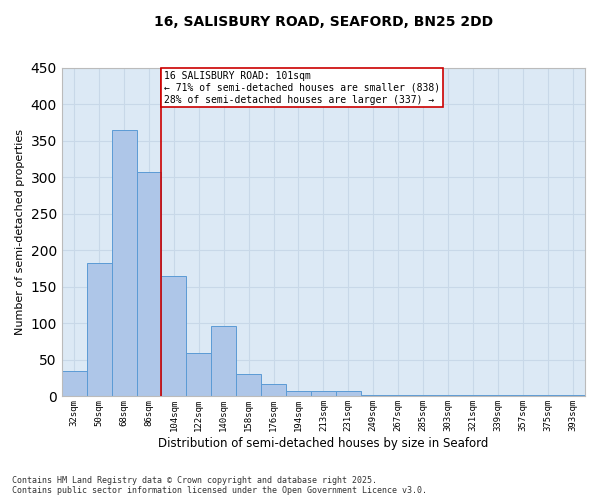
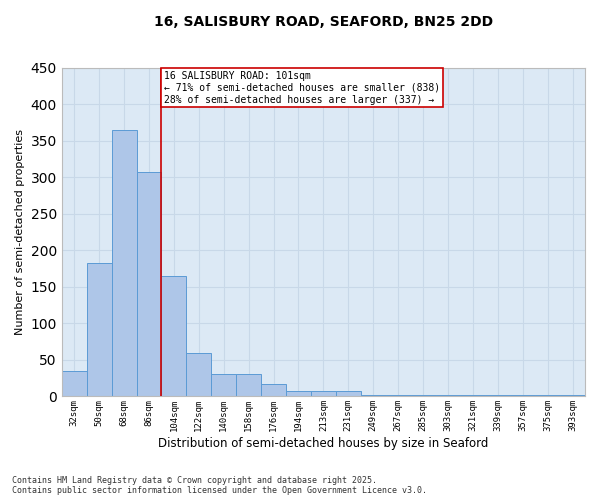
140sqm: 96 -> 30
